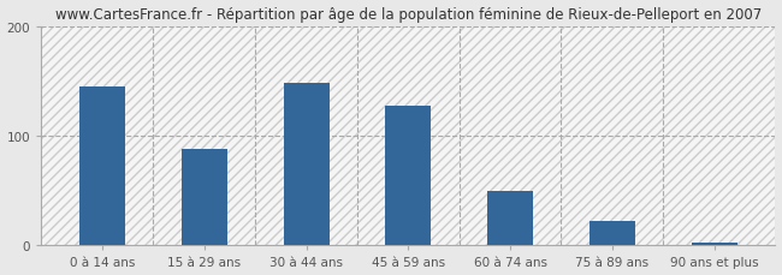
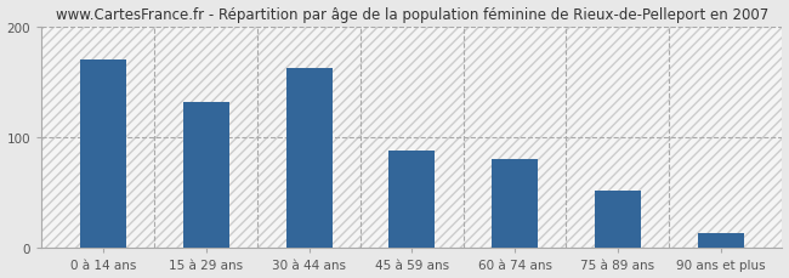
0 à 14 ans: 145 -> 170
15 à 29 ans: 88 -> 132
30 à 44 ans: 148 -> 162
45 à 59 ans: 127 -> 88
60 à 74 ans: 50 -> 80
75 à 89 ans: 22 -> 52
90 ans et plus: 3 -> 14
